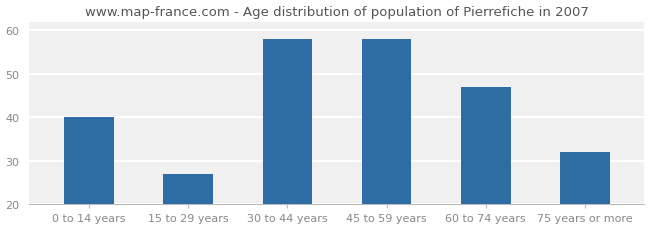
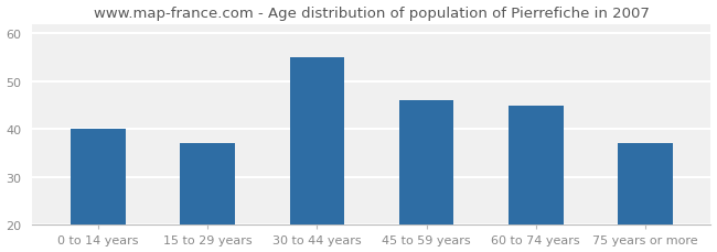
15 to 29 years: 27 -> 37
30 to 44 years: 58 -> 55
45 to 59 years: 58 -> 46
60 to 74 years: 47 -> 45
75 years or more: 32 -> 37
